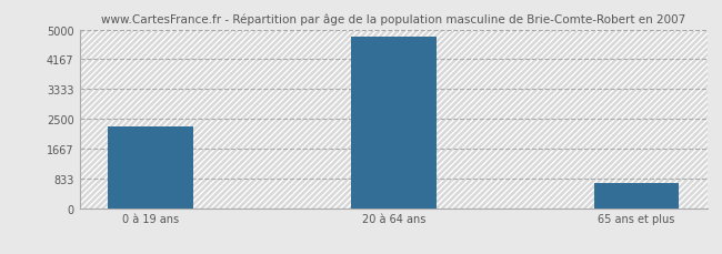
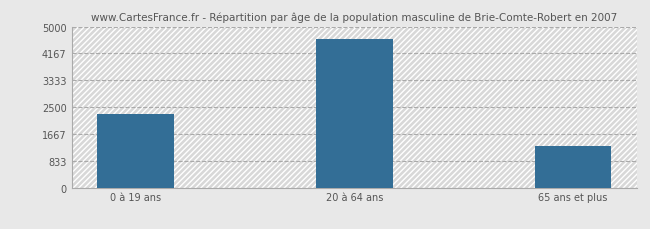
20 à 64 ans: 4800 -> 4600
65 ans et plus: 700 -> 1300
